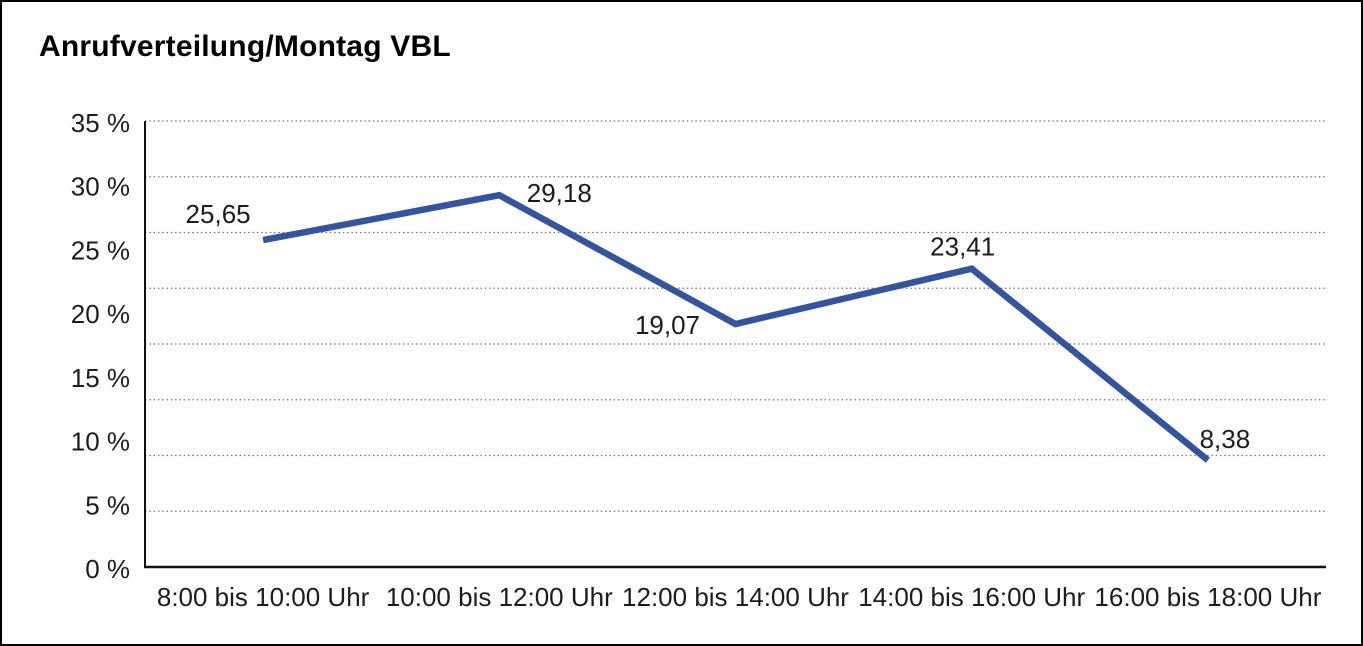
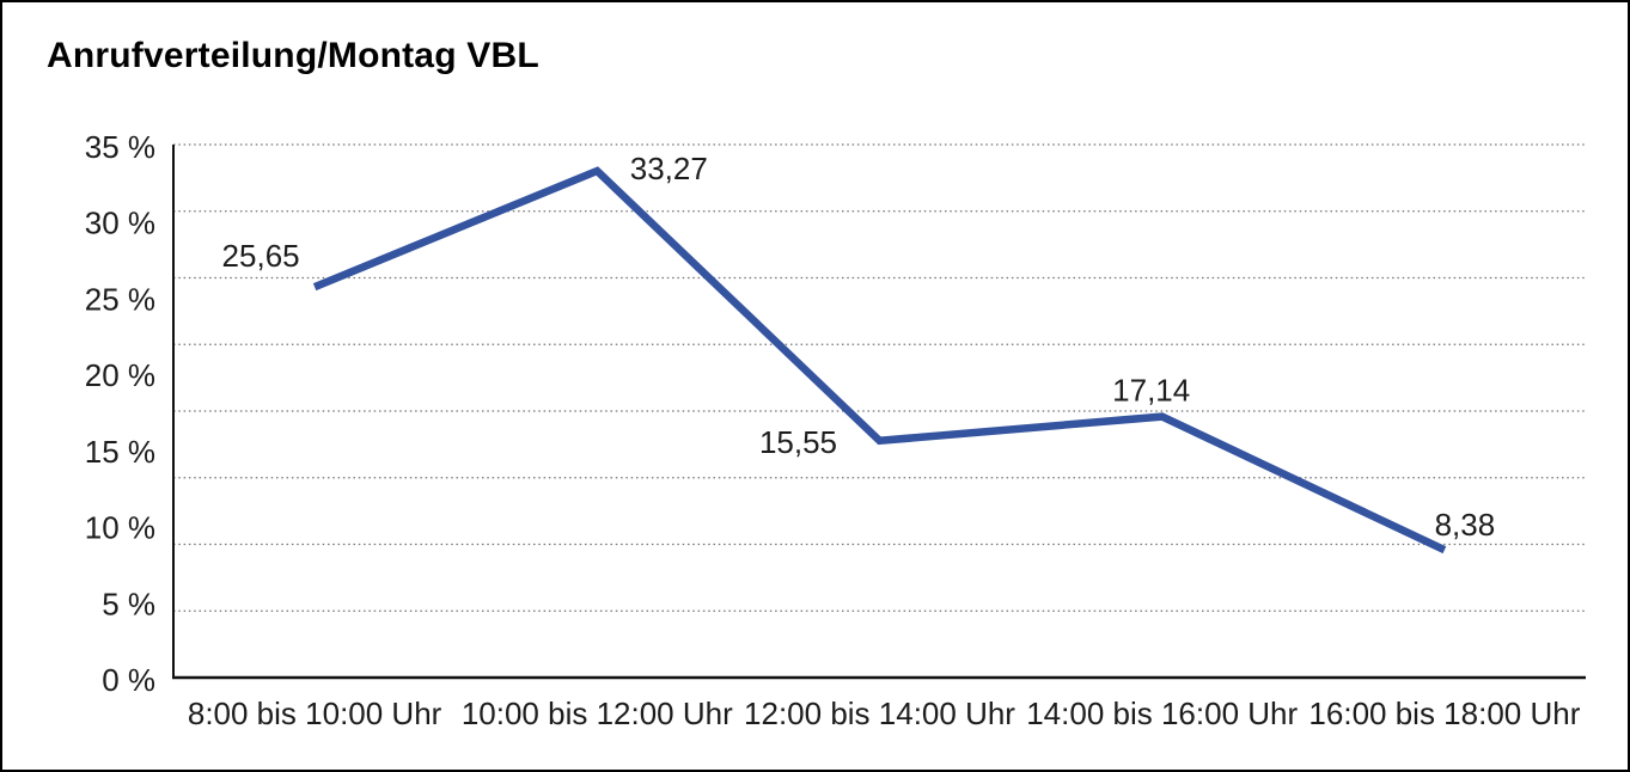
10:00 bis 12:00 Uhr: 29,18 -> 33,27
12:00 bis 14:00 Uhr: 19,07 -> 15,55
14:00 bis 16:00 Uhr: 23,41 -> 17,14
